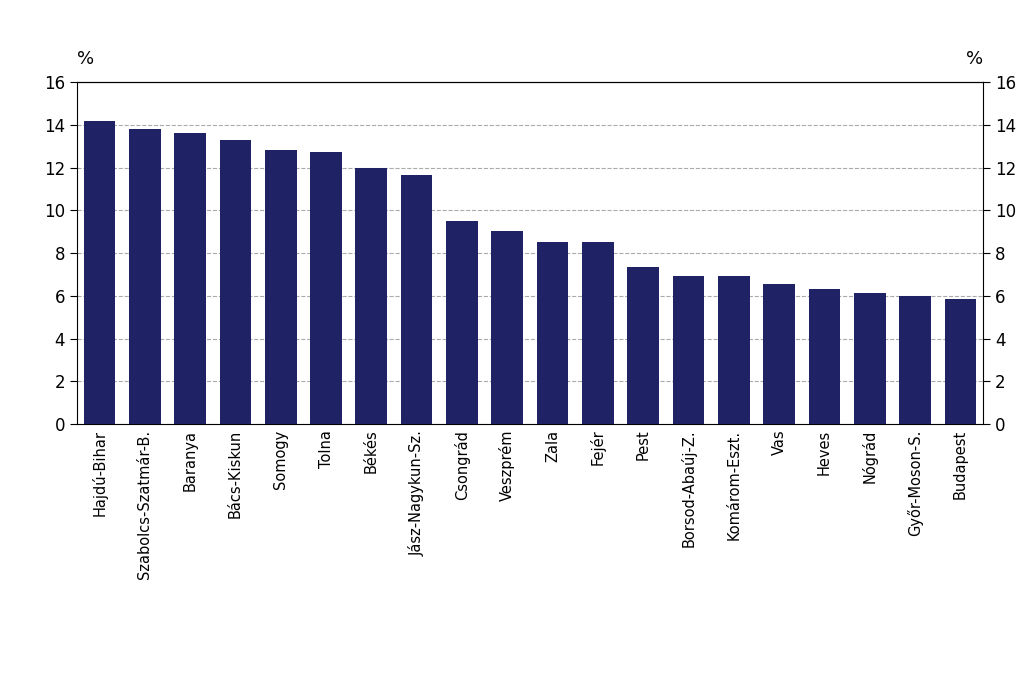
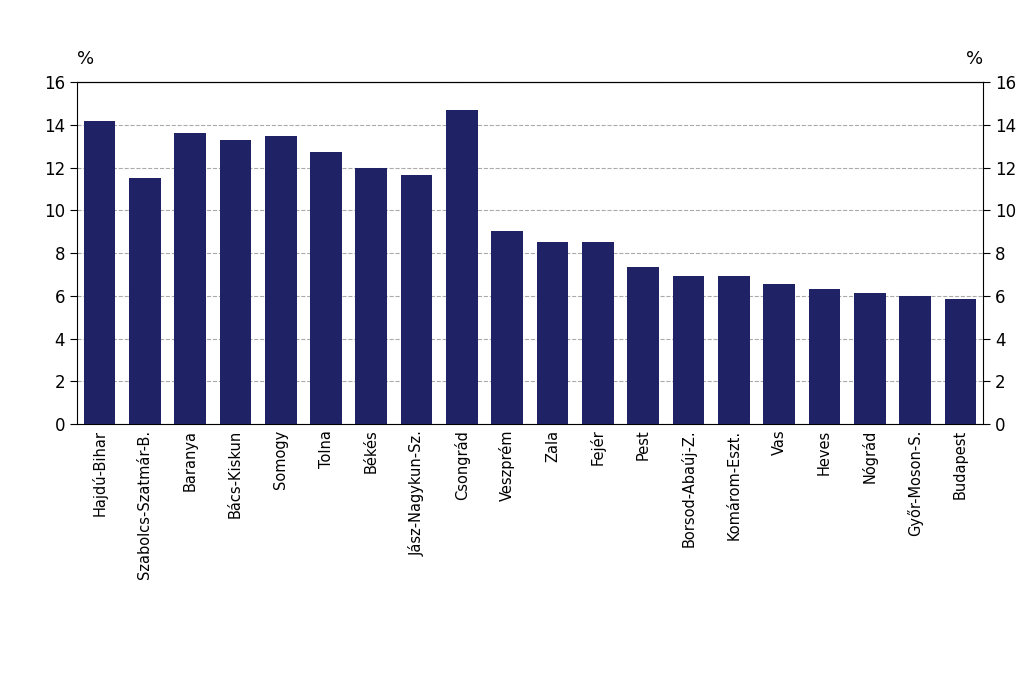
Szabolcs-Szatmár-B.: 13.80 -> 11.50
Somogy: 12.80 -> 13.50
Csongrád: 9.50 -> 14.70
